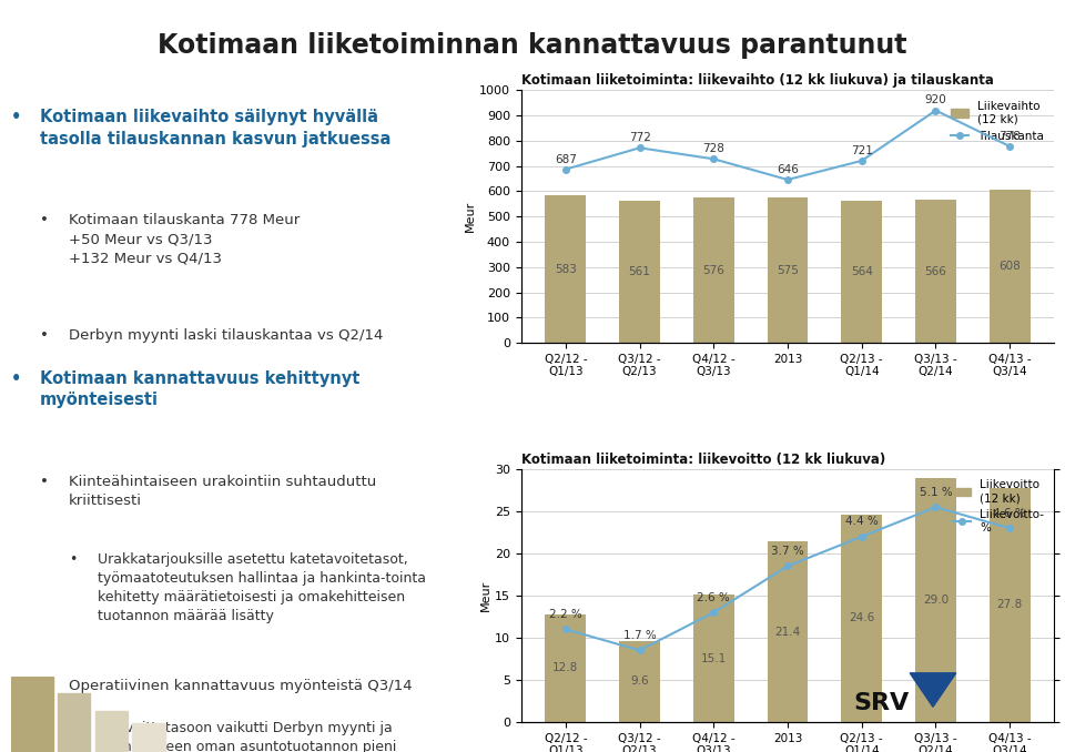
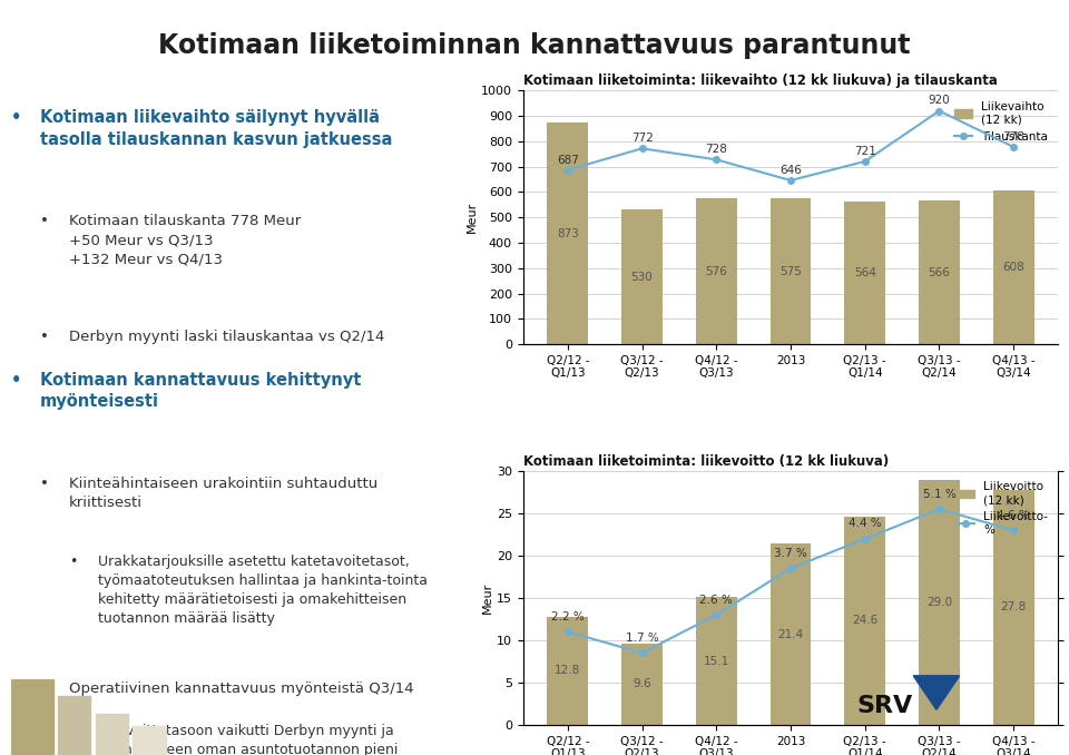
Liikevaihto (12 kk)/Q2/12 - Q1/13: 583 -> 873
Liikevaihto (12 kk)/Q3/12 - Q2/13: 561 -> 530
